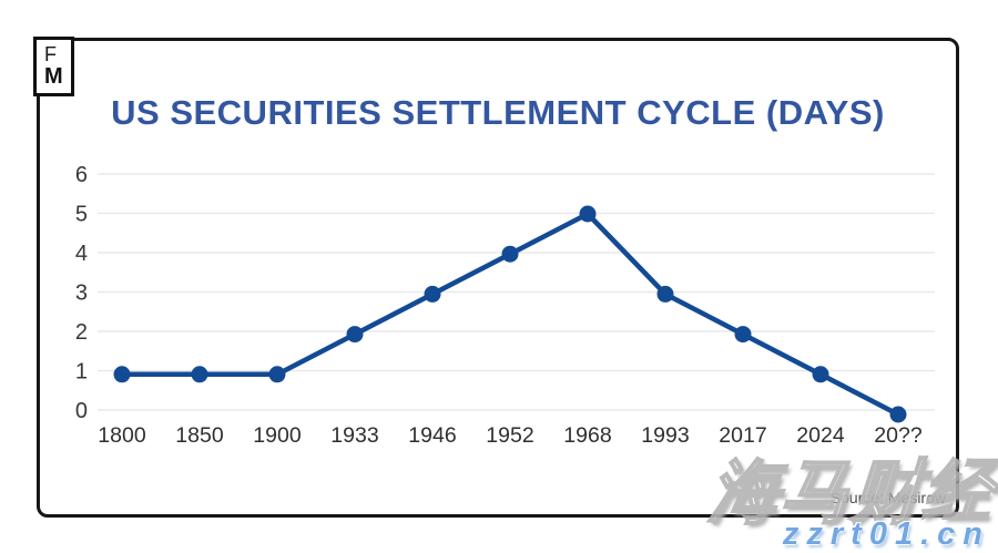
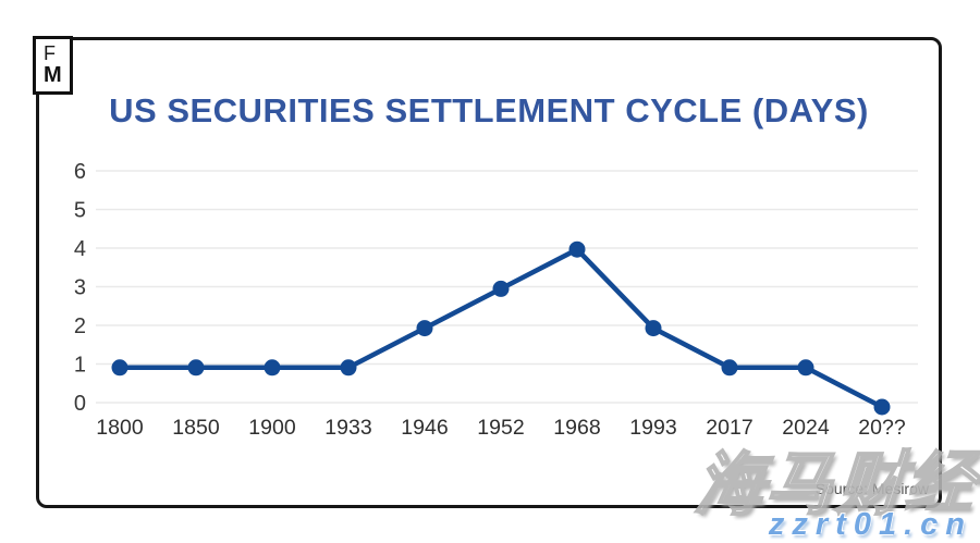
1933: 2 -> 1
1946: 3 -> 2
1952: 4 -> 3
1968: 5 -> 4
1993: 3 -> 2
2017: 2 -> 1
